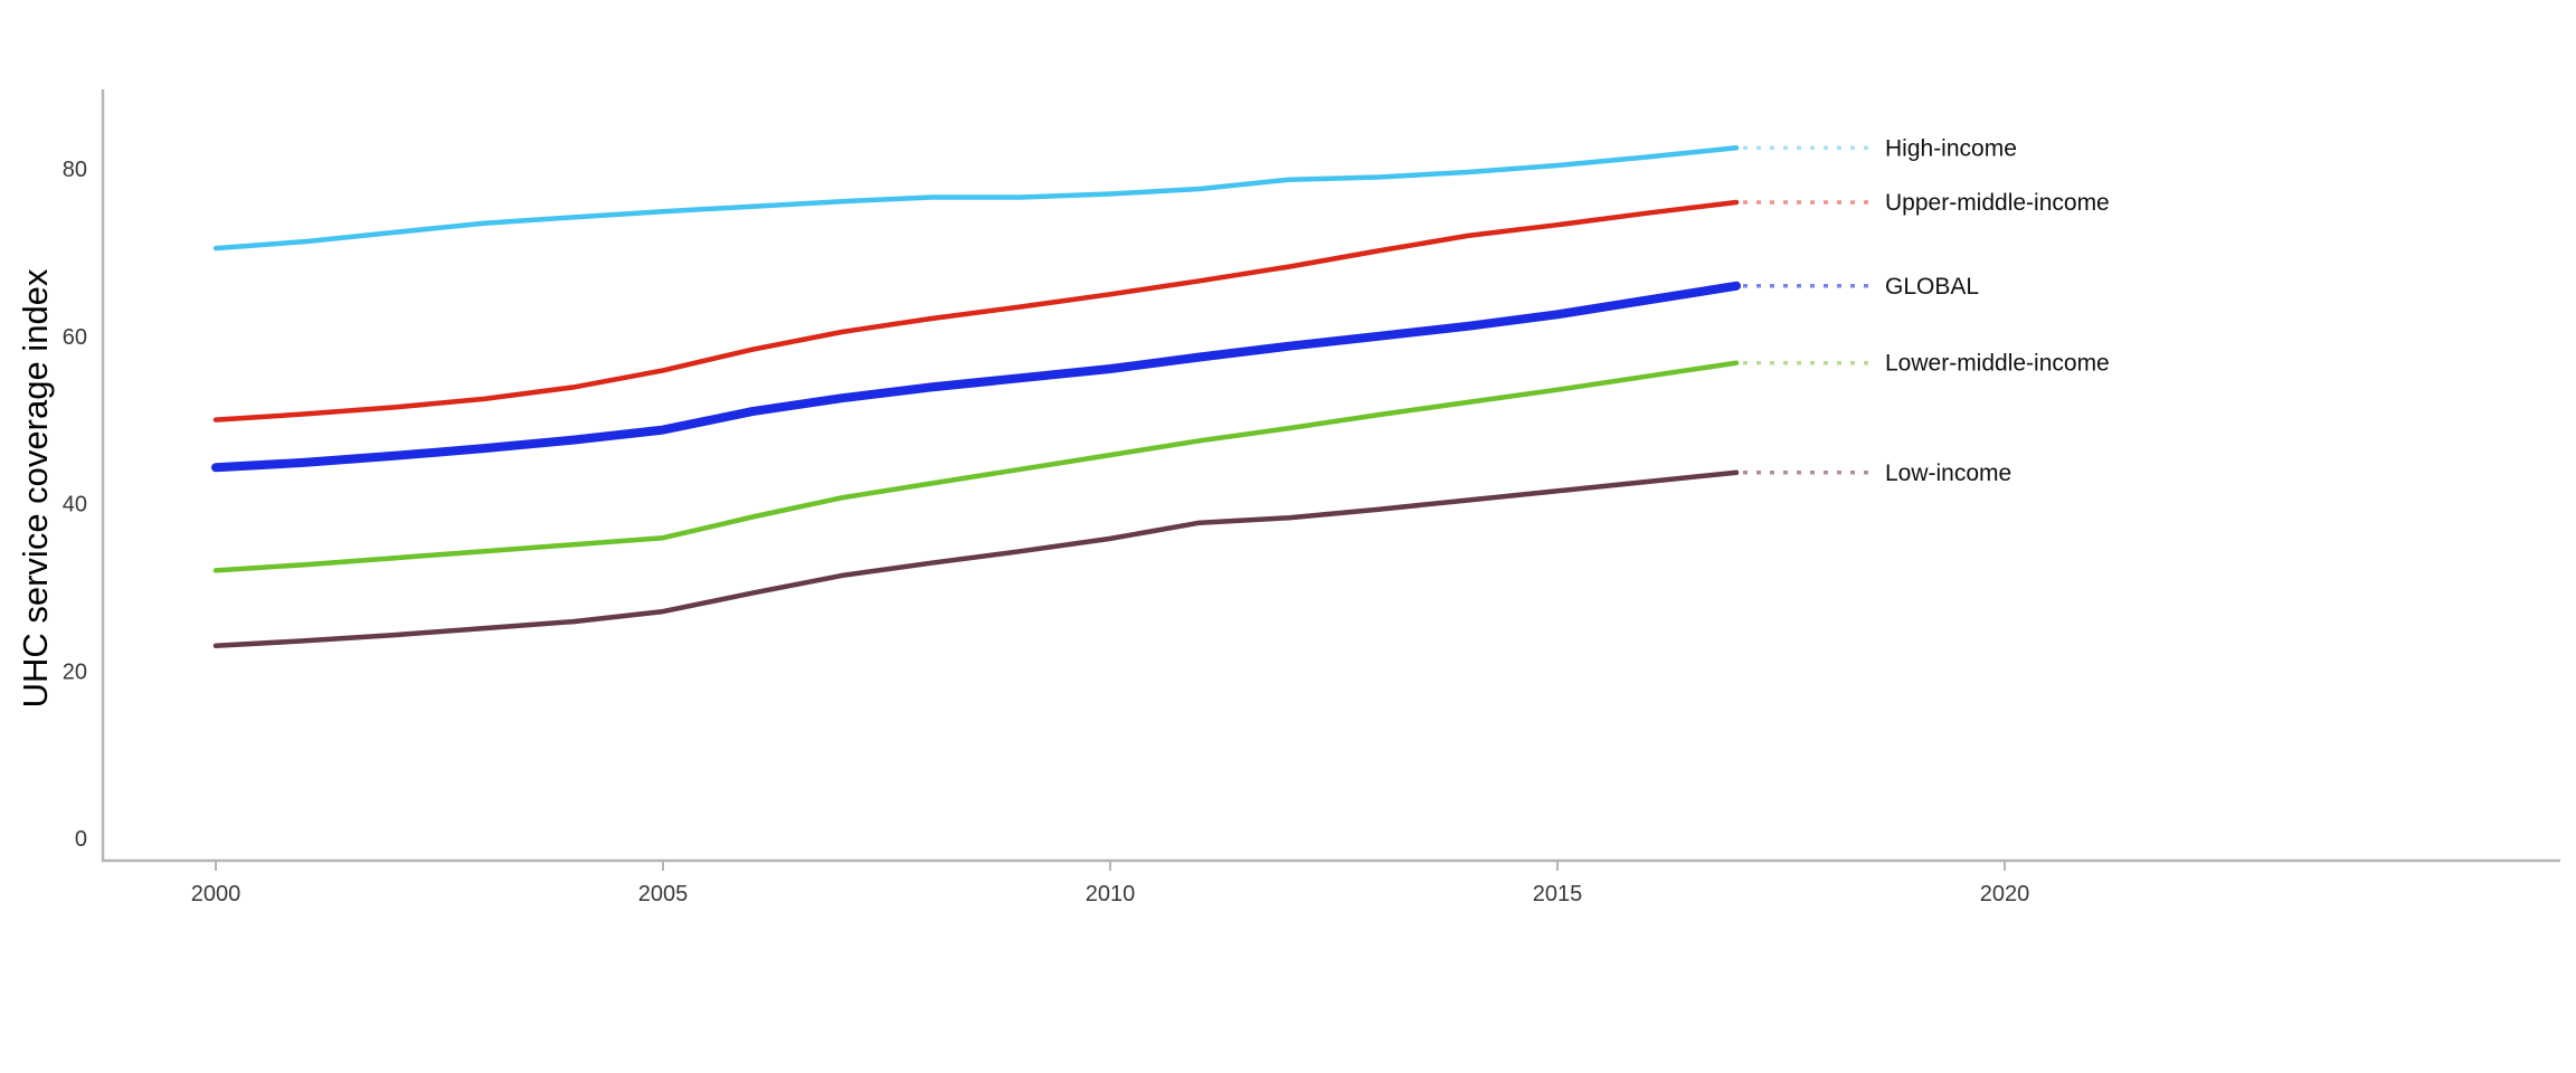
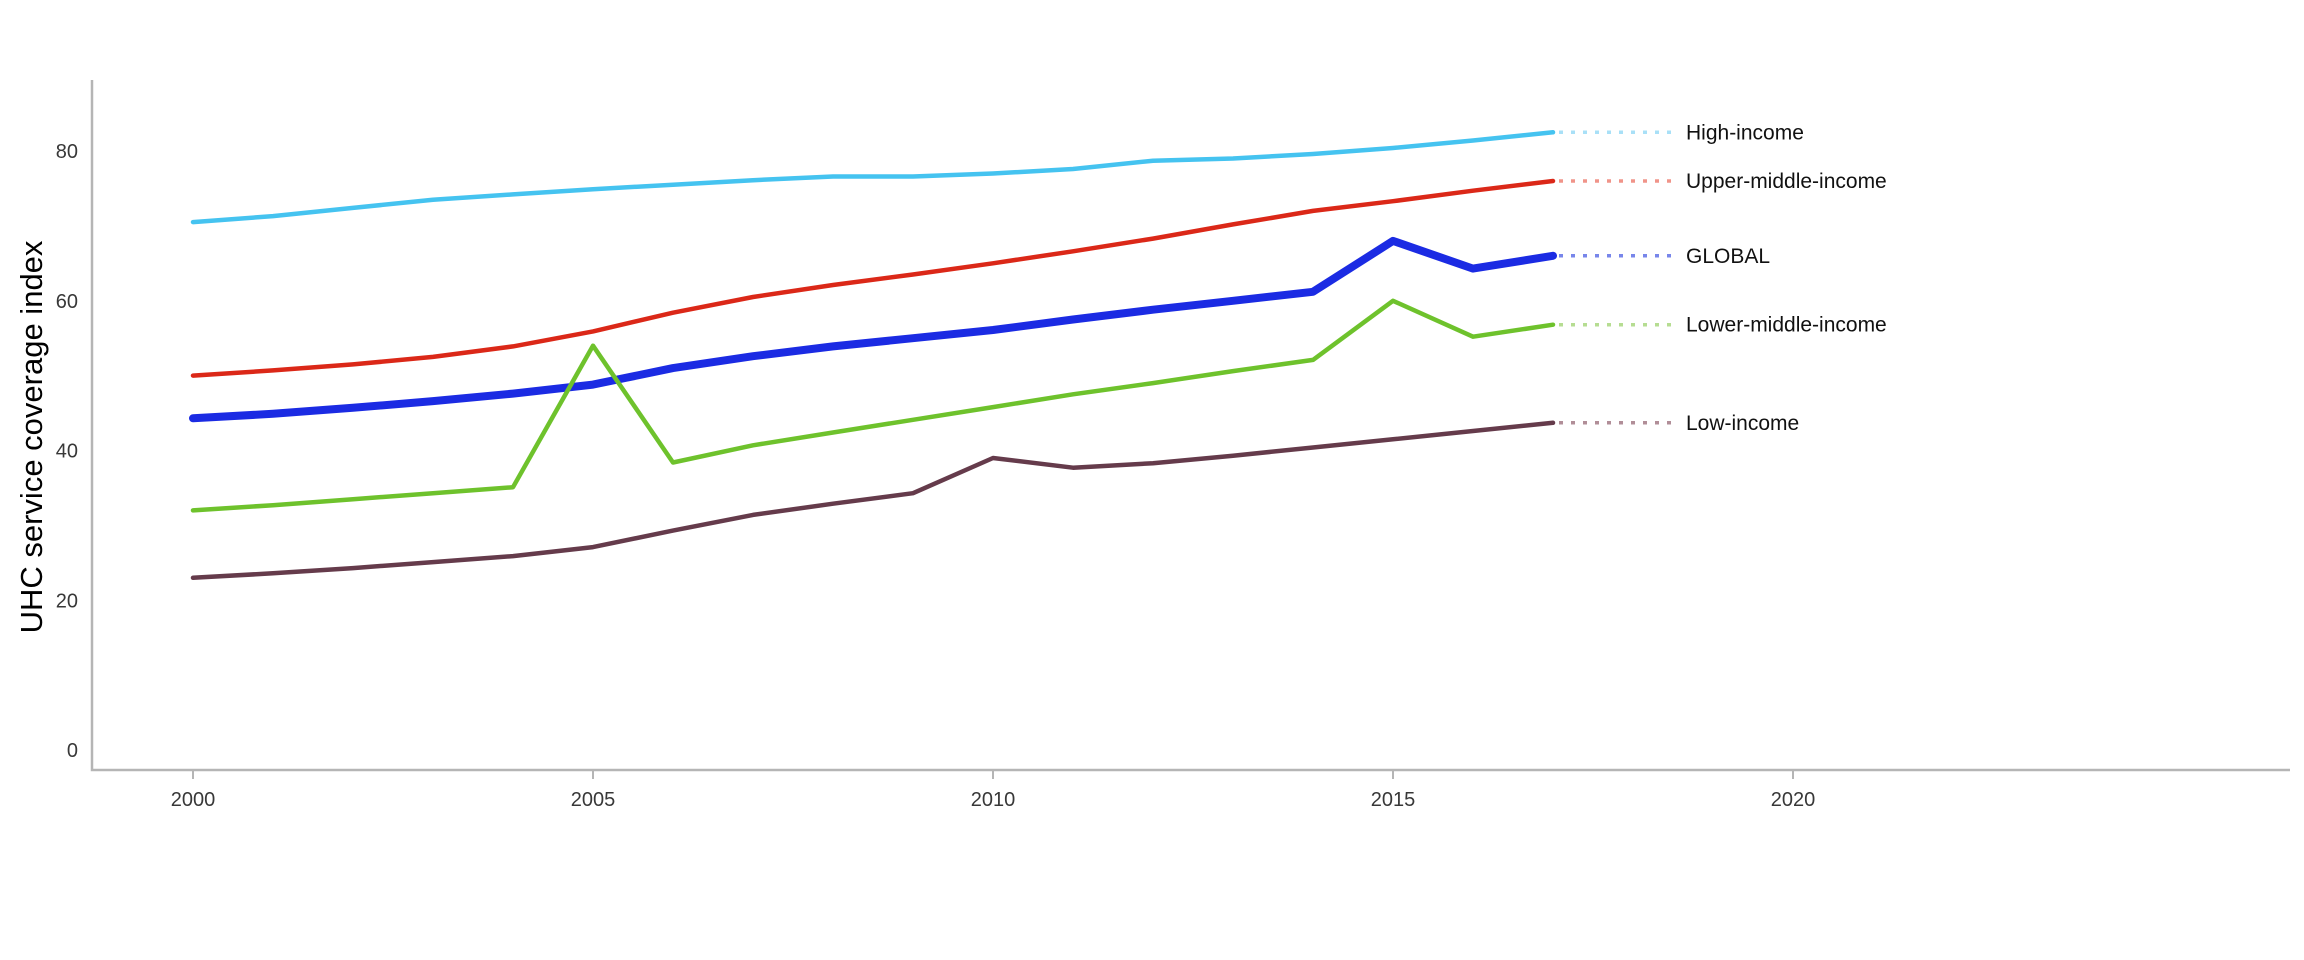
Lower-middle-income/2005: 36 -> 54
Low-income/2010: 36 -> 39
GLOBAL/2015: 63 -> 68
Lower-middle-income/2015: 54 -> 60
